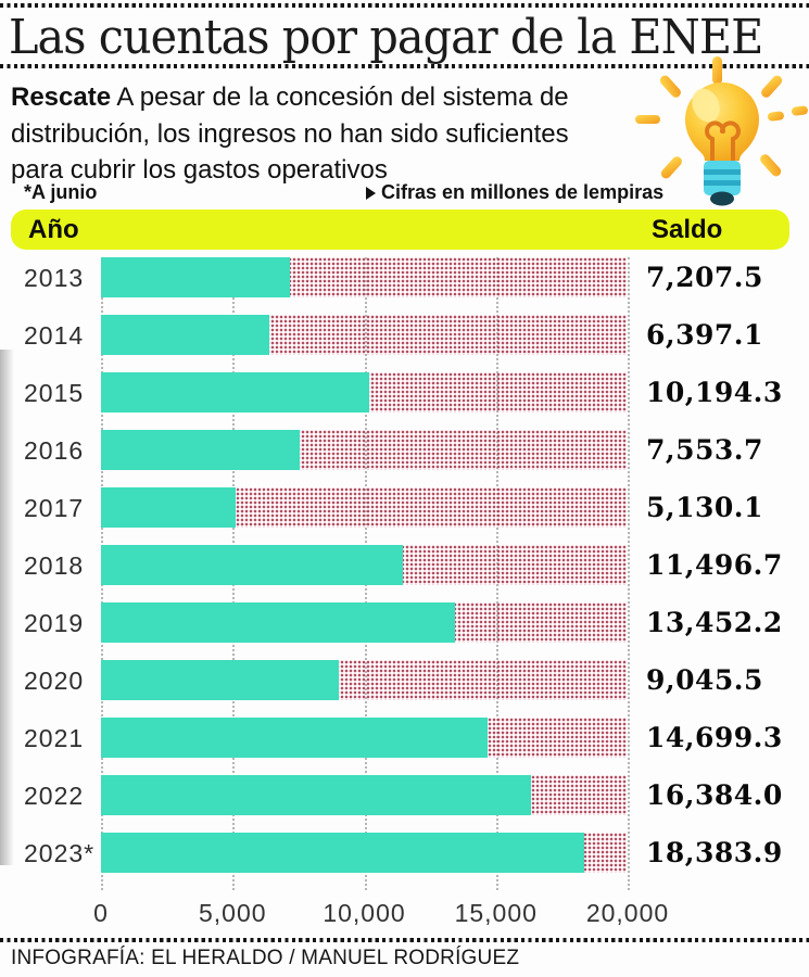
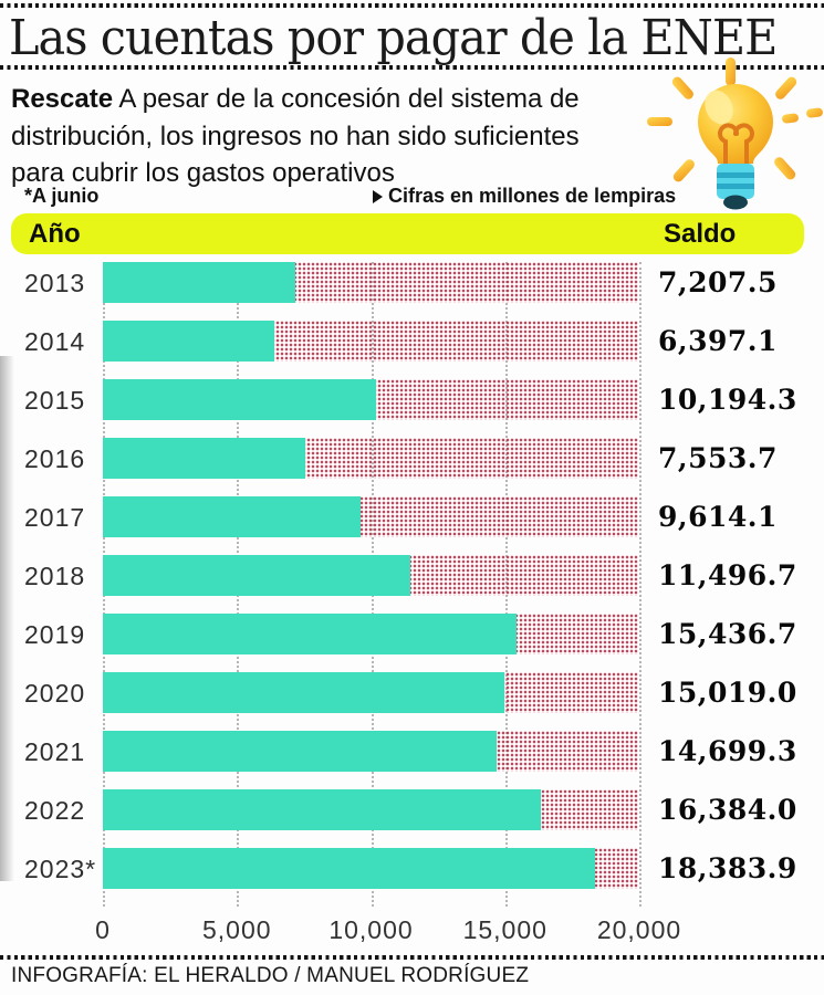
2017: 5,130.1 -> 9,614.1
2019: 13,452.2 -> 15,436.7
2020: 9,045.5 -> 15,019.0
